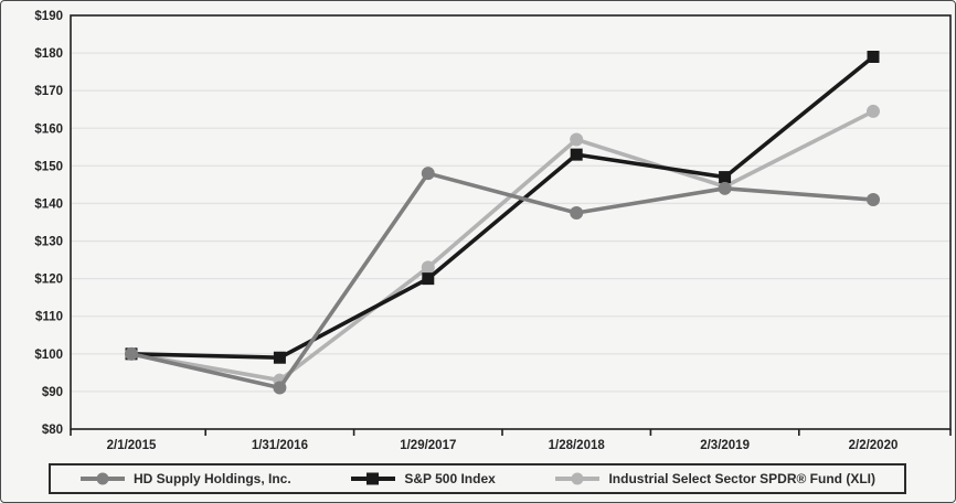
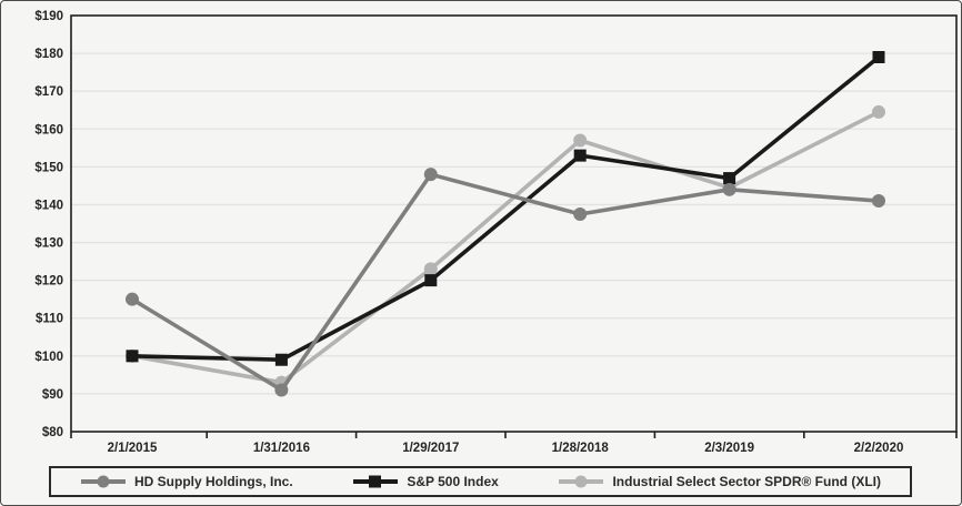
HD Supply Holdings, Inc./2/1/2015: $100 -> $115
